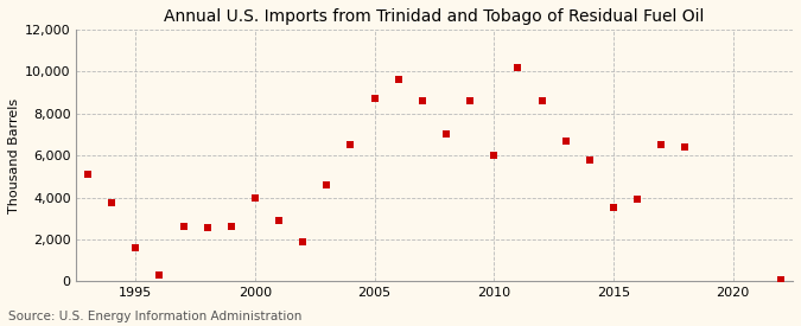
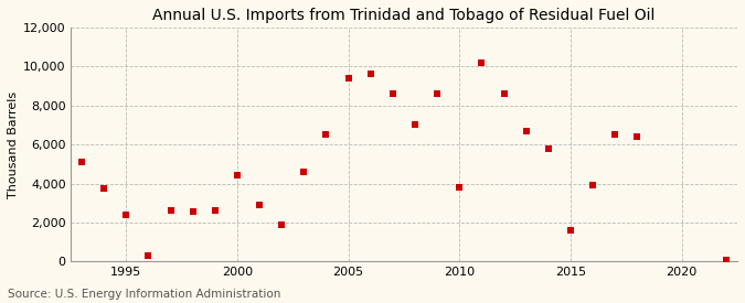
1995: 1,600 -> 2,400
2000: 4,000 -> 4,400
2005: 8,700 -> 9,400
2010: 6,000 -> 3,800
2015: 3,500 -> 1,600
